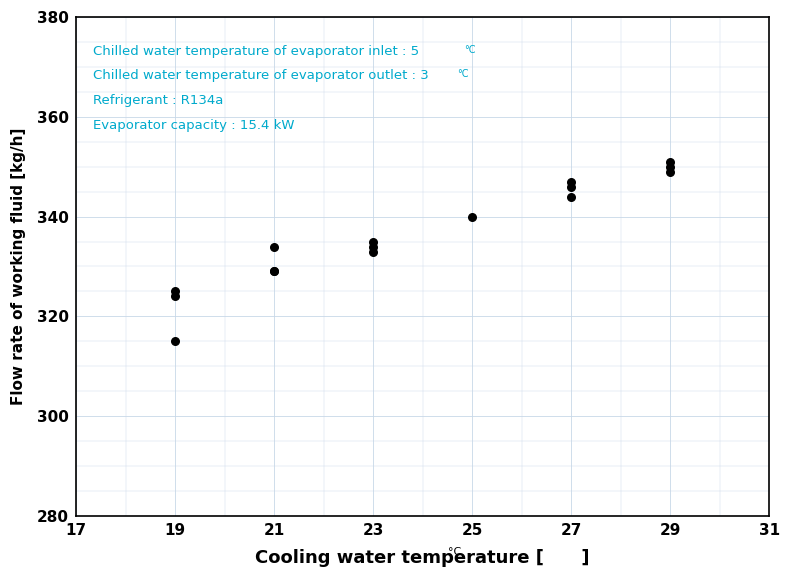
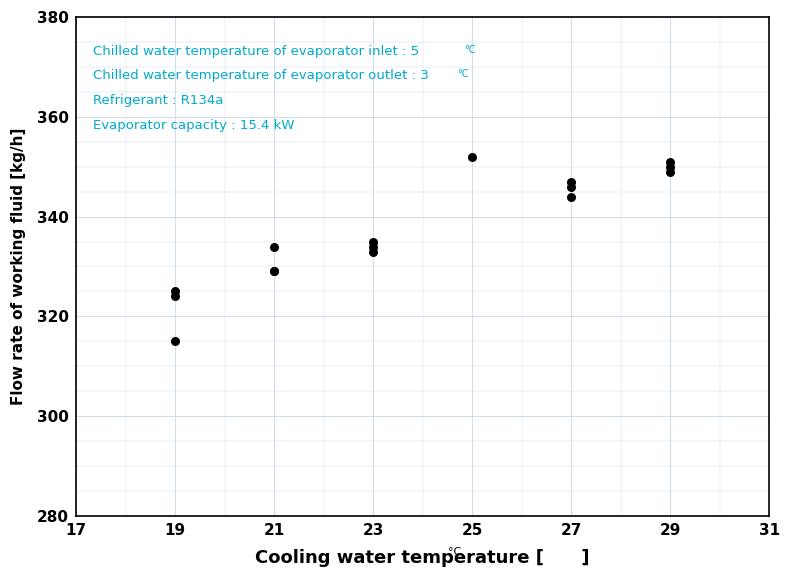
25: 340 -> 352
